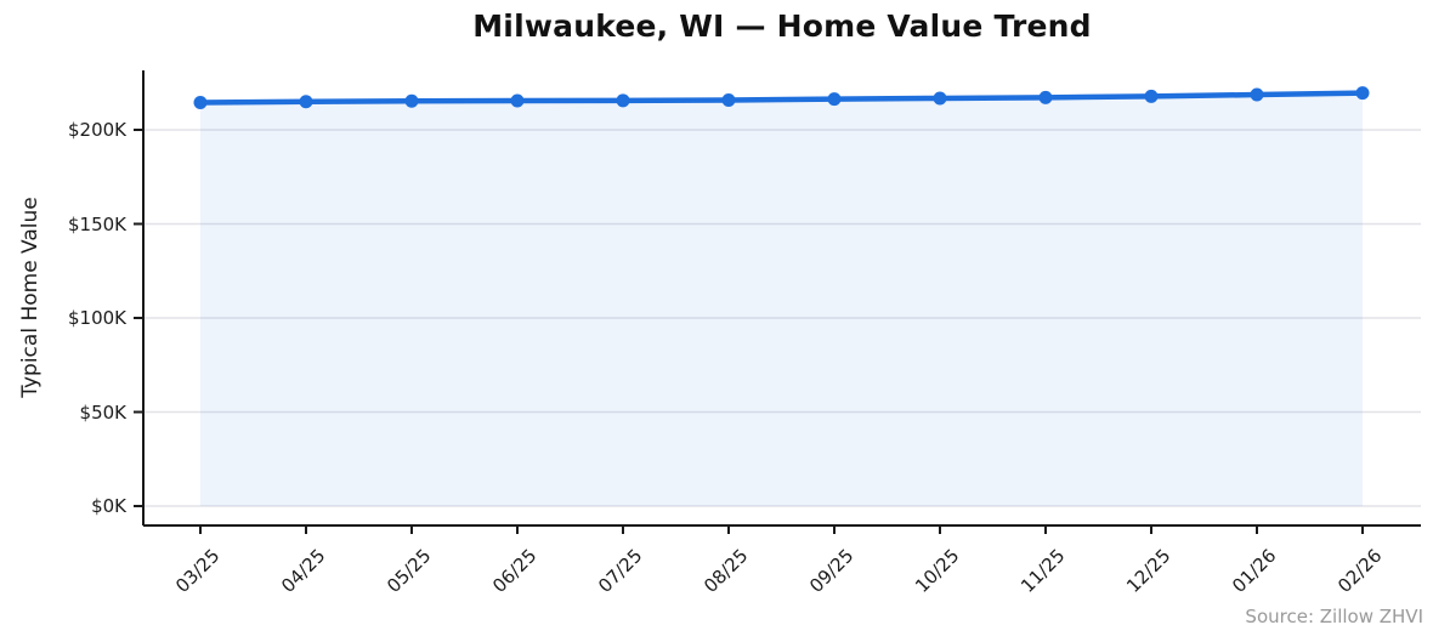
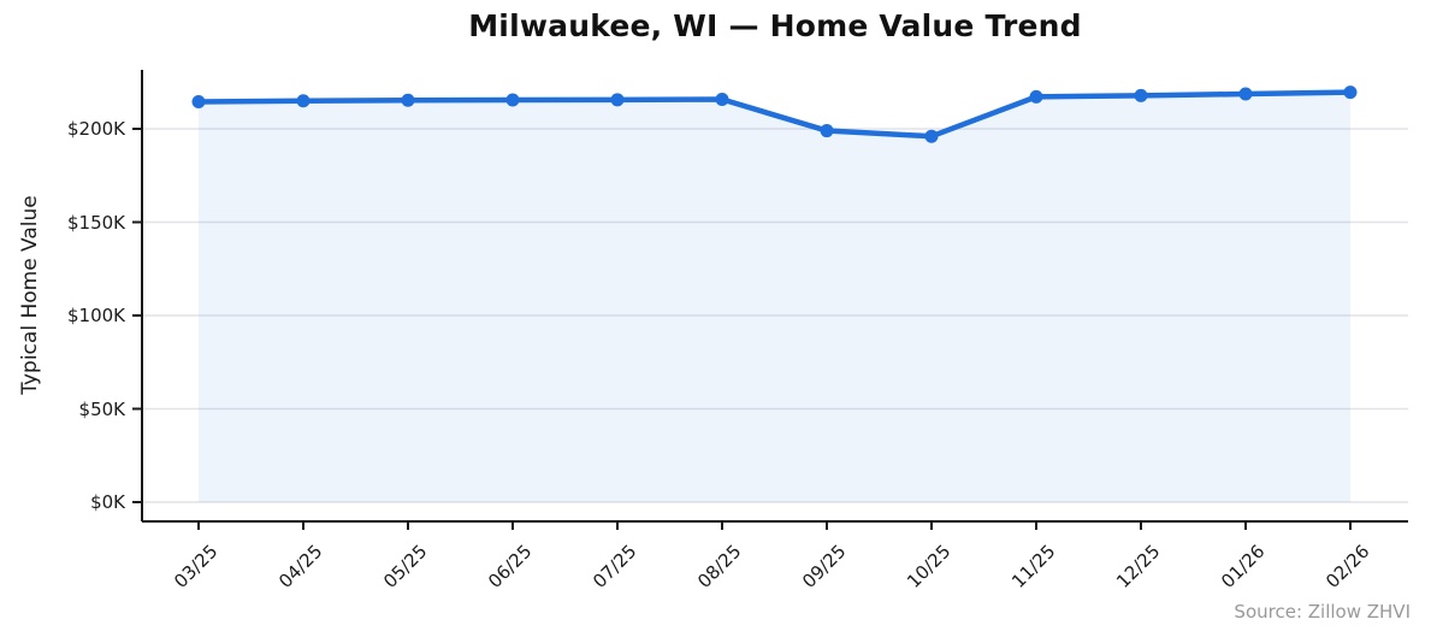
09/25: $216K -> $199K
10/25: $217K -> $196K
